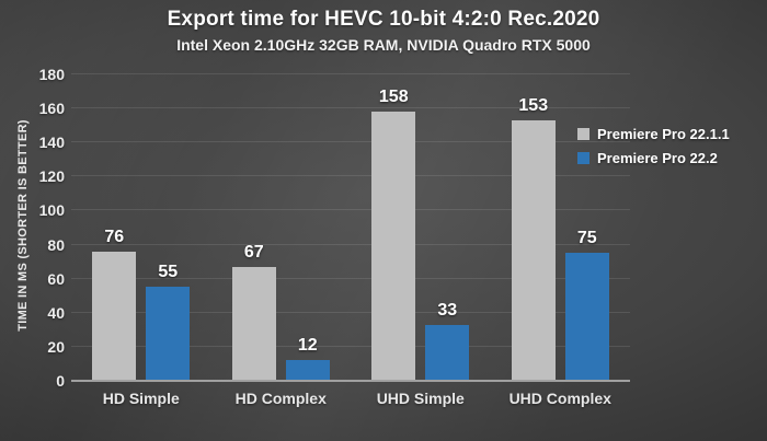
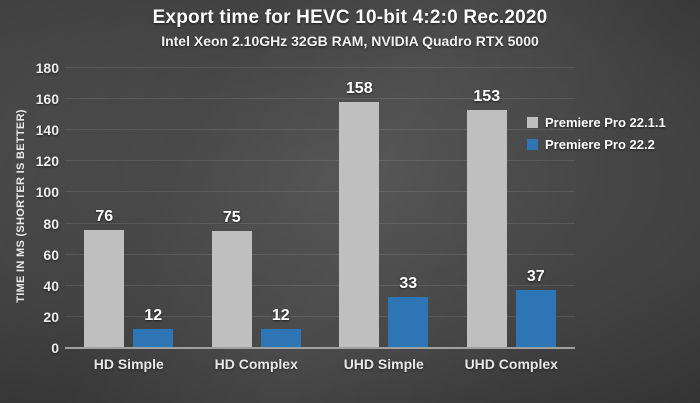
Premiere Pro 22.2/HD Simple: 55 -> 12
Premiere Pro 22.1.1/HD Complex: 67 -> 75
Premiere Pro 22.2/UHD Complex: 75 -> 37
